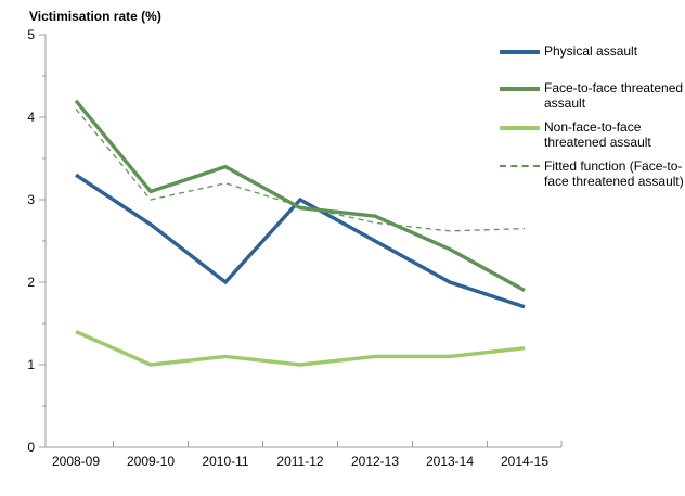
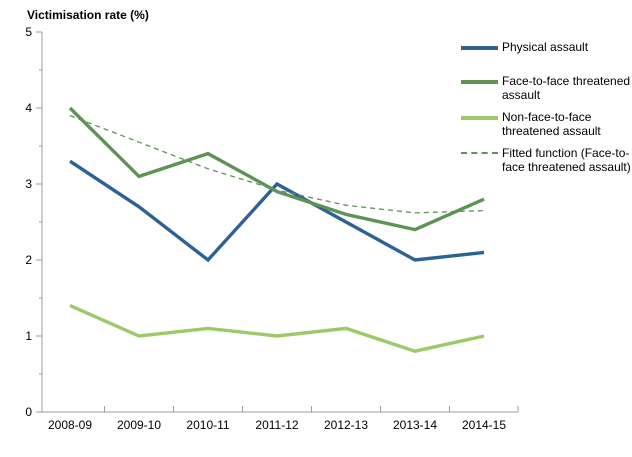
Face-to-face threatened assault/2008-09: 4.2 -> 4.0
Fitted function (Face-to-face threatened assault)/2008-09: 4.1 -> 3.9
Fitted function (Face-to-face threatened assault)/2009-10: 3.0 -> 3.5
Face-to-face threatened assault/2012-13: 2.8 -> 2.6
Non-face-to-face threatened assault/2013-14: 1.1 -> 0.8
Physical assault/2014-15: 1.7 -> 2.1
Face-to-face threatened assault/2014-15: 1.9 -> 2.8
Non-face-to-face threatened assault/2014-15: 1.2 -> 1.0
